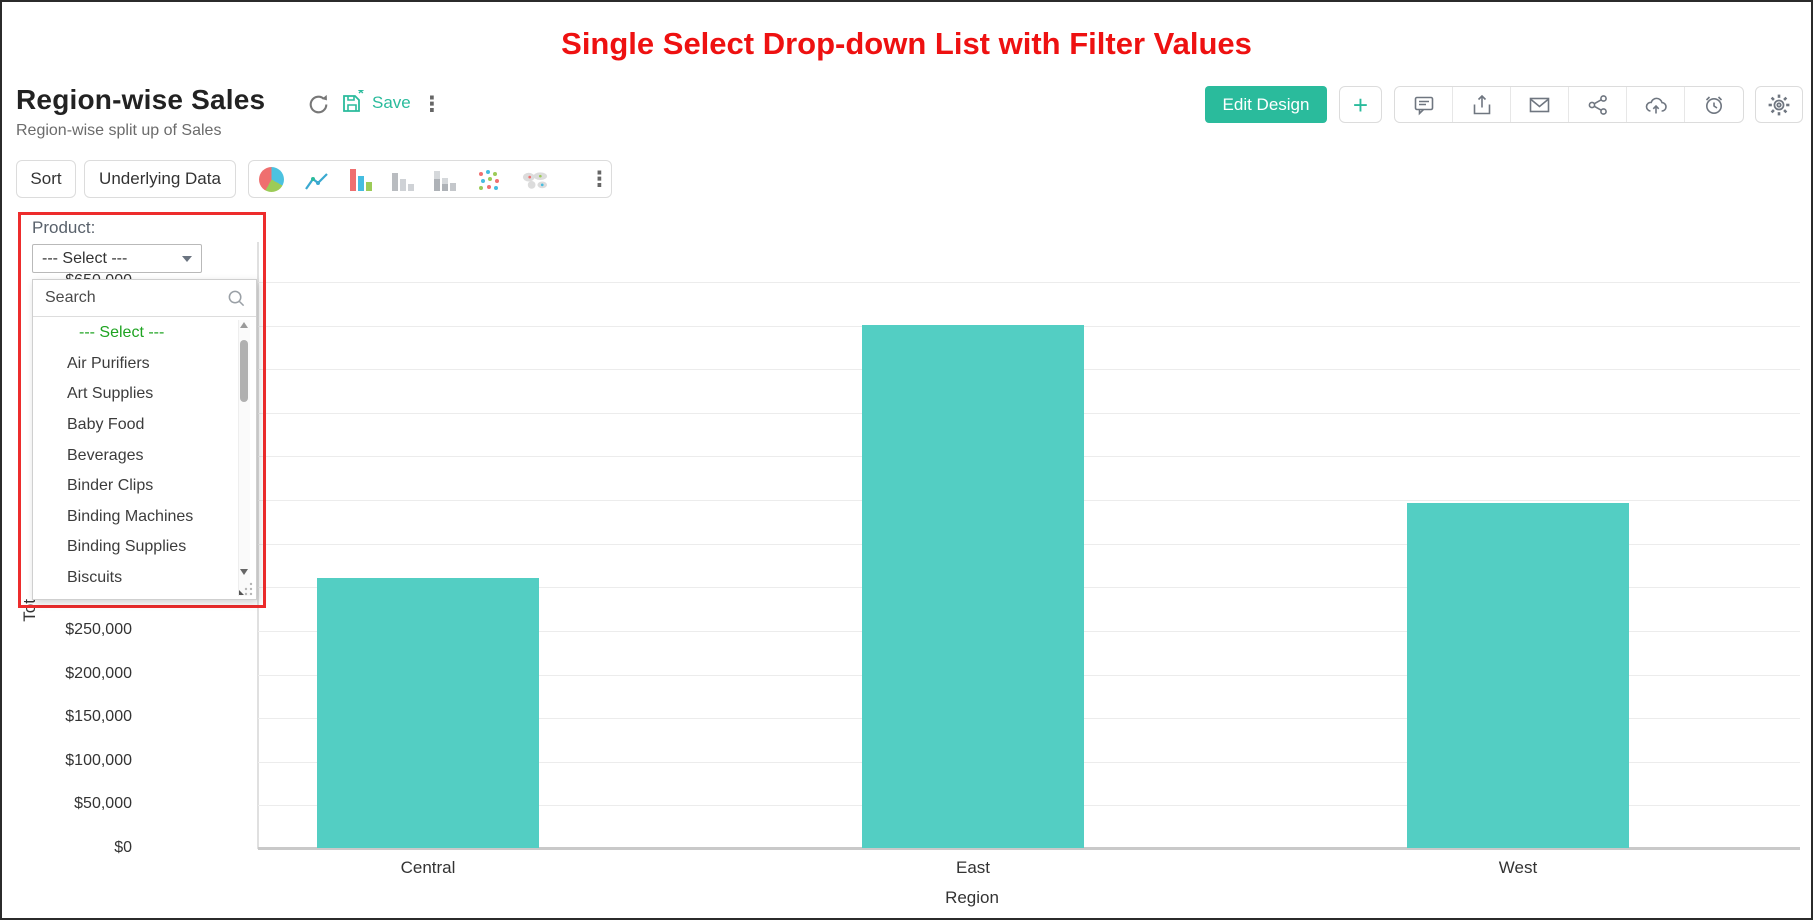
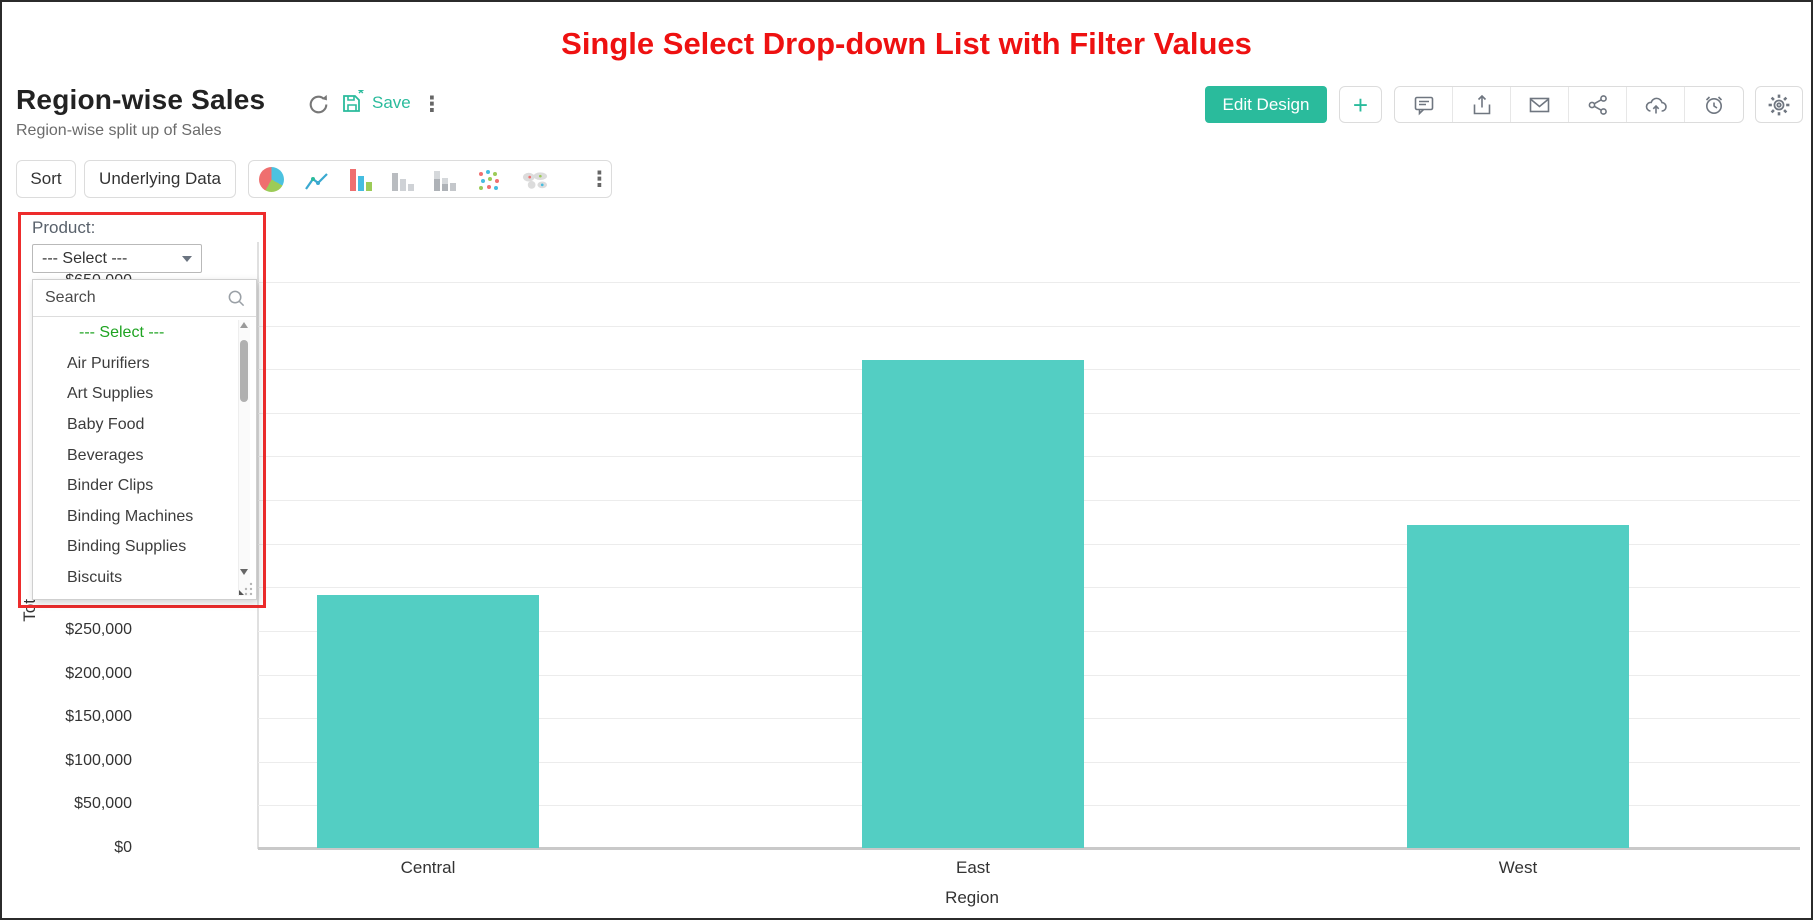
Central: $310000 -> $290000
East: $600000 -> $560000
West: $400000 -> $370000
